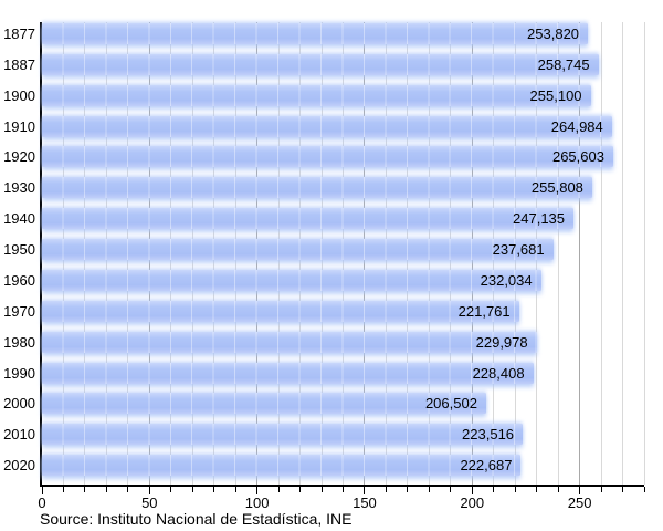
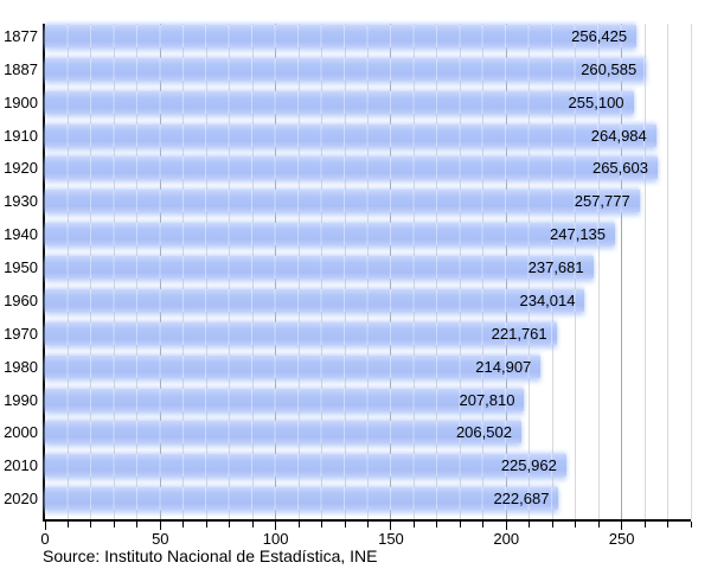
1877: 253,820 -> 256,425
1887: 258,745 -> 260,585
1930: 255,808 -> 257,777
1960: 232,034 -> 234,014
1980: 229,978 -> 214,907
1990: 228,408 -> 207,810
2010: 223,516 -> 225,962
